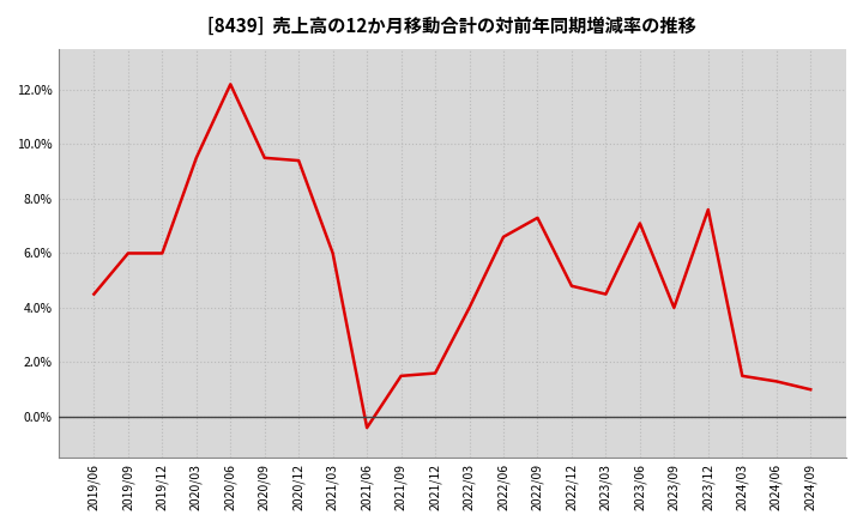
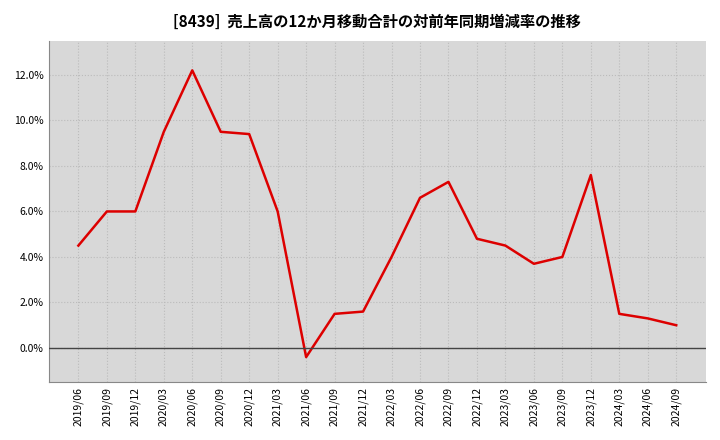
2023/06: 7.1% -> 3.7%
